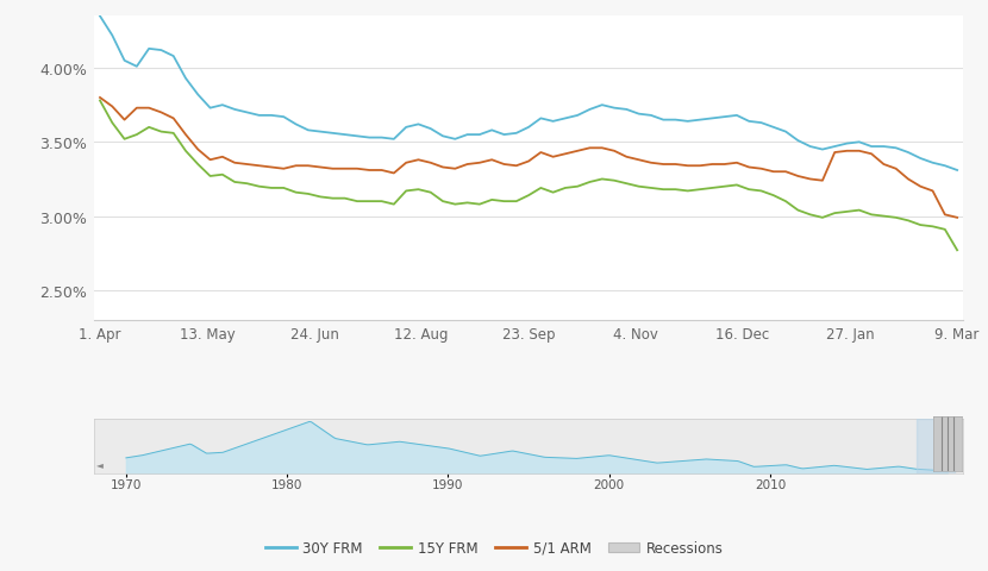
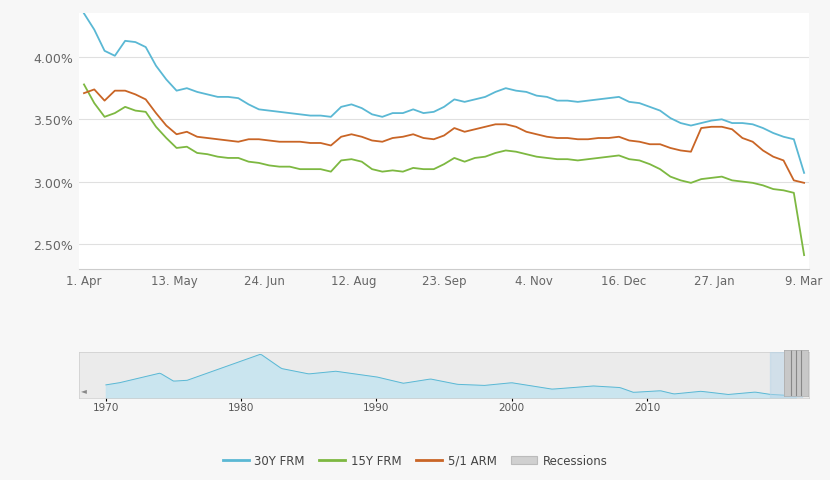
5/1 ARM/1. Apr: 3.80% -> 3.71%
30Y FRM/9. Mar: 3.31% -> 3.07%
15Y FRM/9. Mar: 2.77% -> 2.41%
